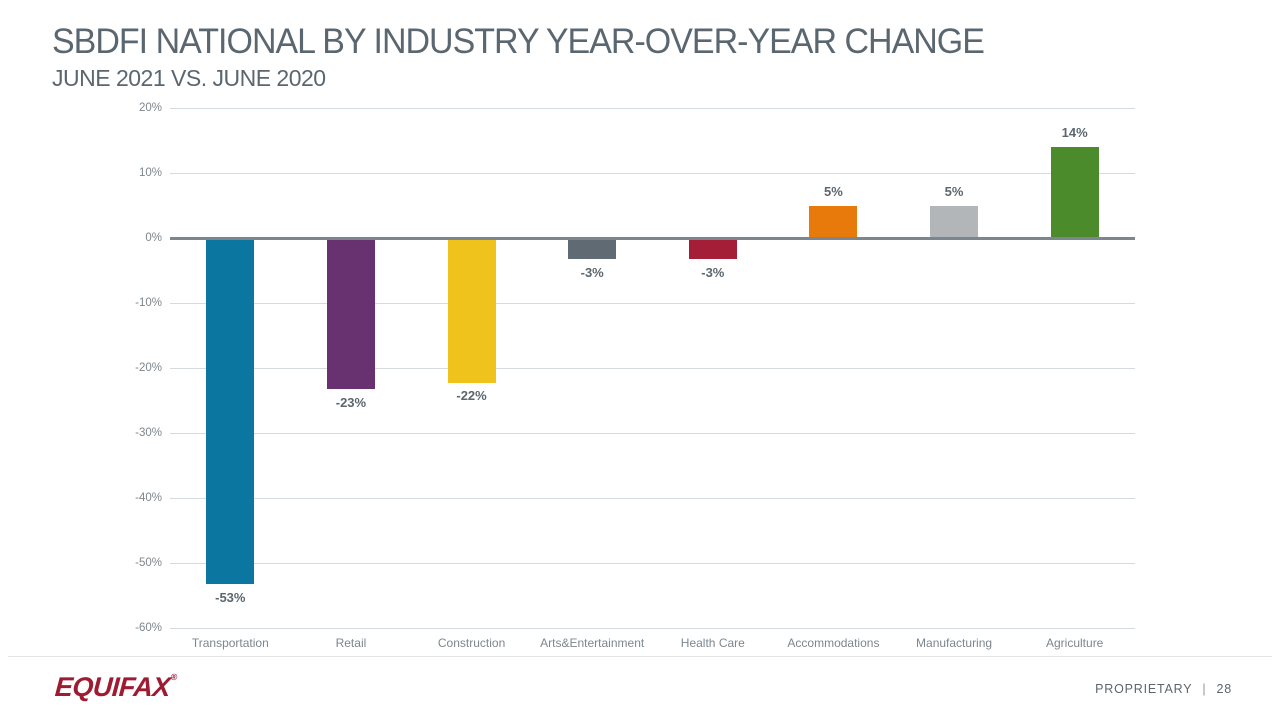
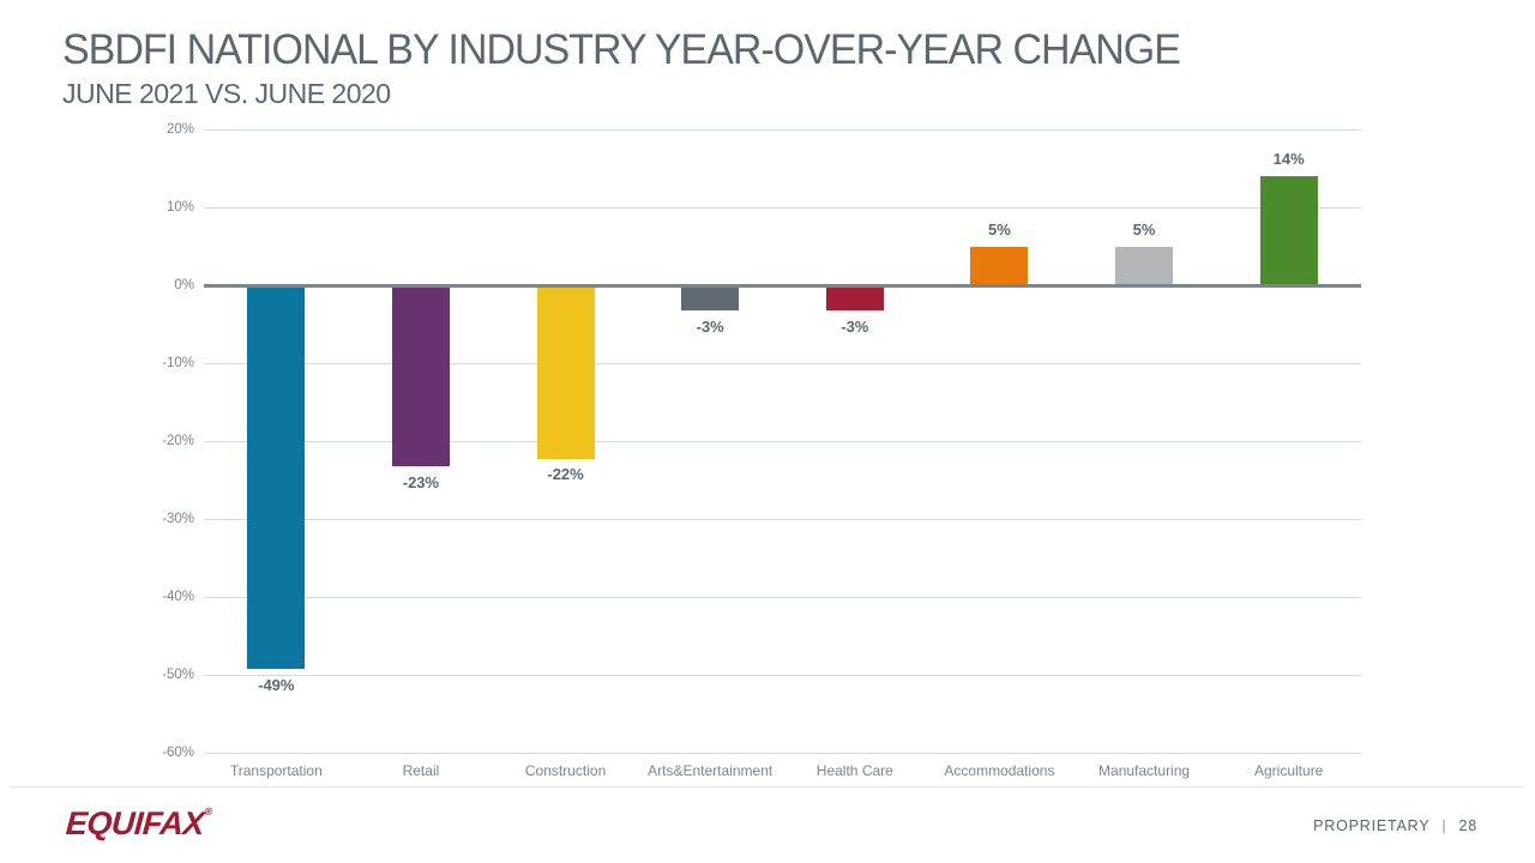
Transportation: -53% -> -49%
